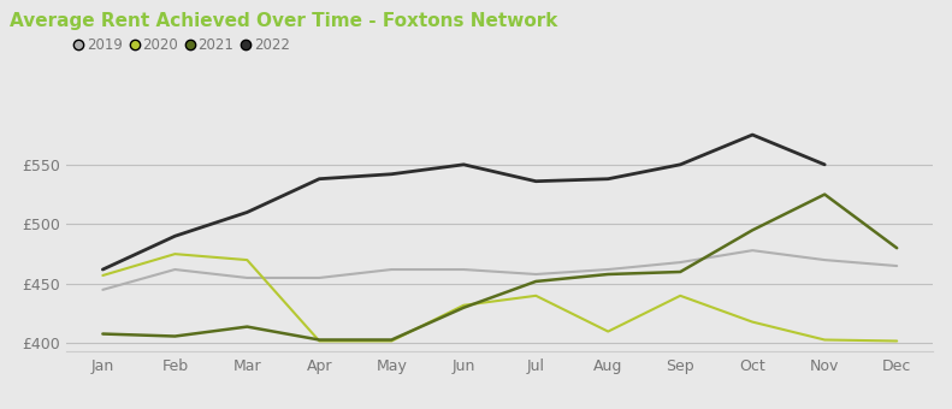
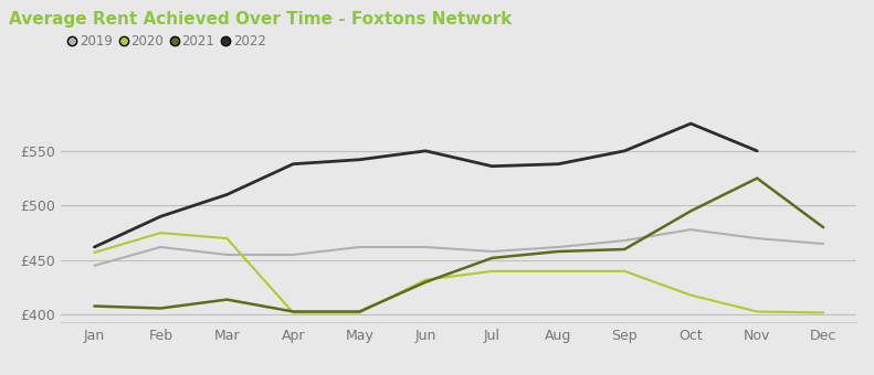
2020/Aug: £410 -> £440
